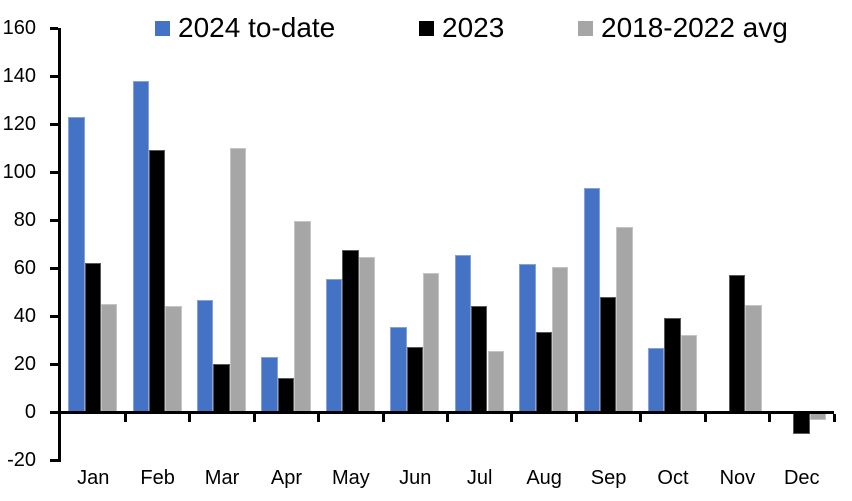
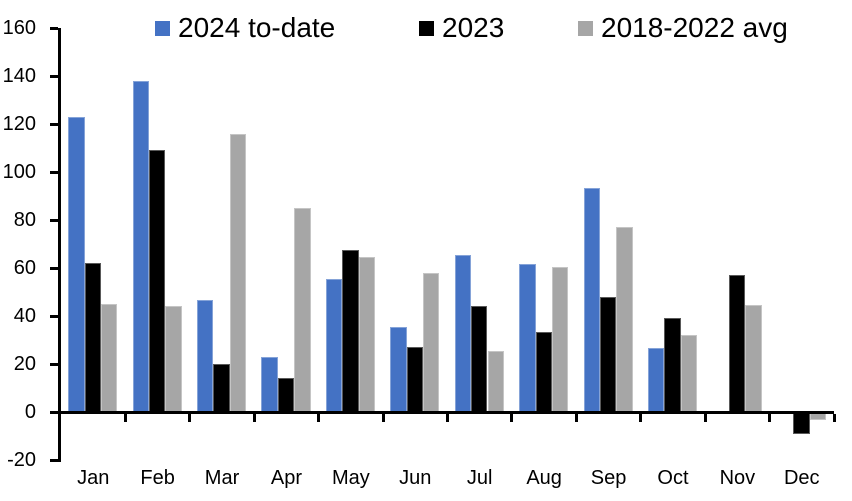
2018-2022 avg/Mar: 110 -> 116
2018-2022 avg/Apr: 80 -> 85
